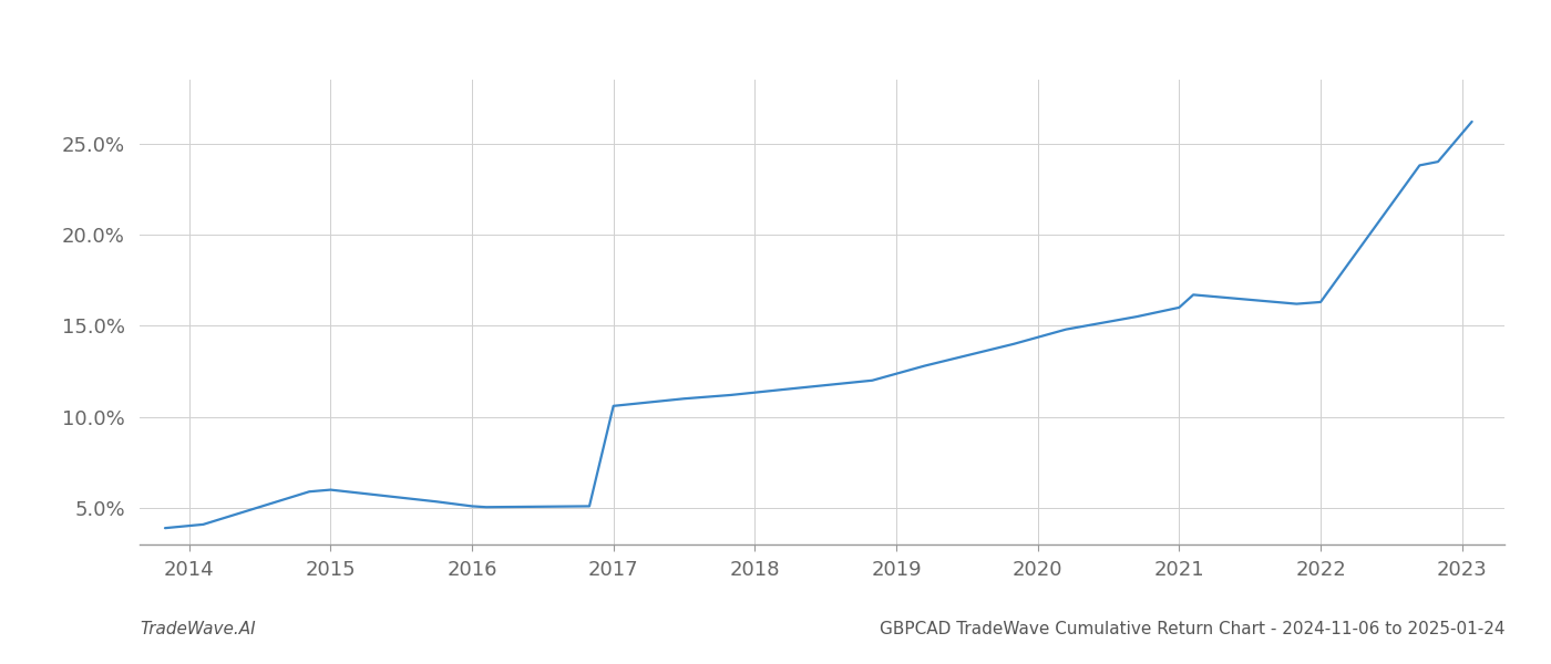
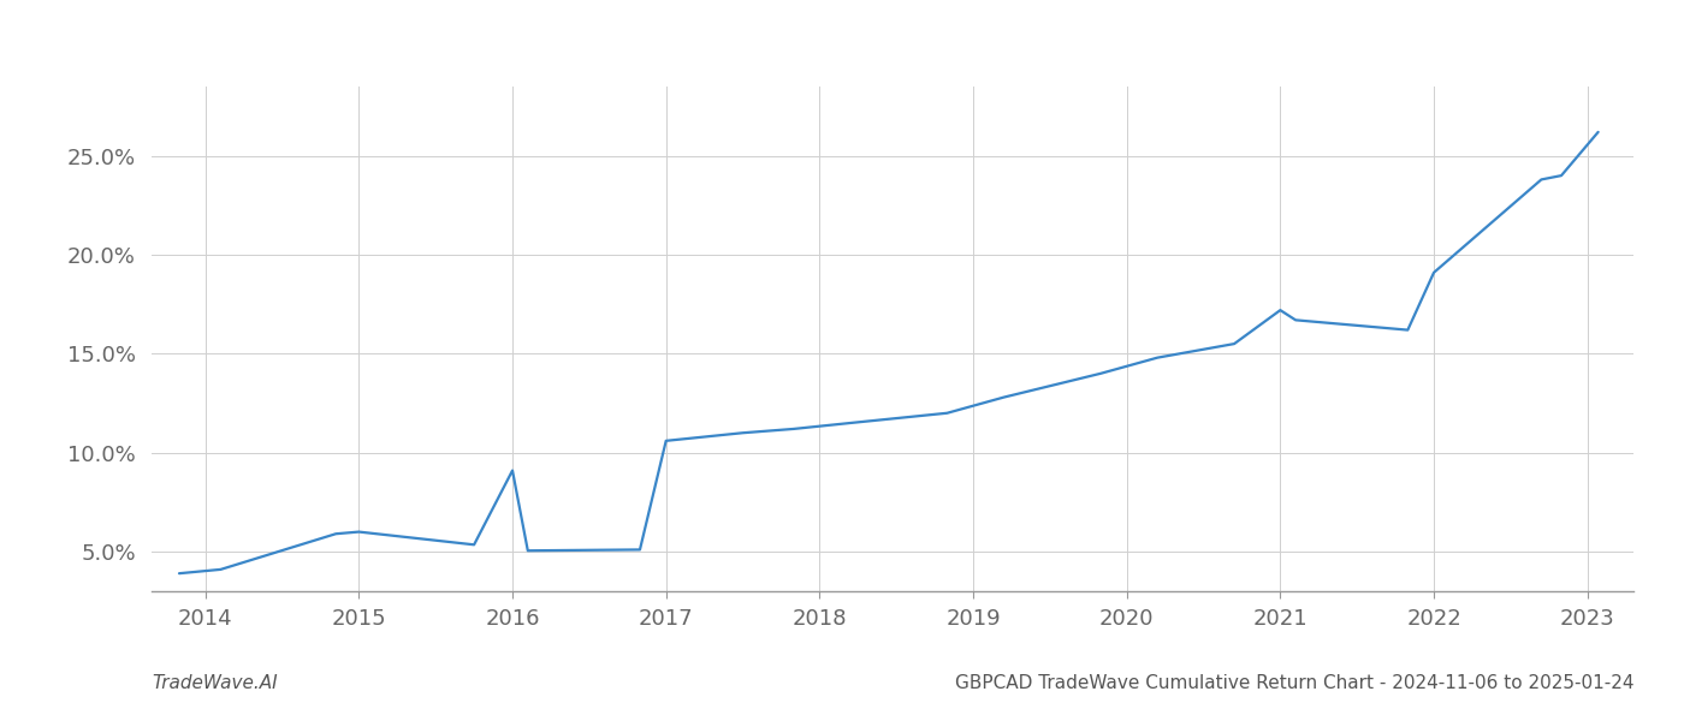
2016: 5.1% -> 9.1%
2021: 16.0% -> 17.2%
2022: 16.3% -> 19.1%
